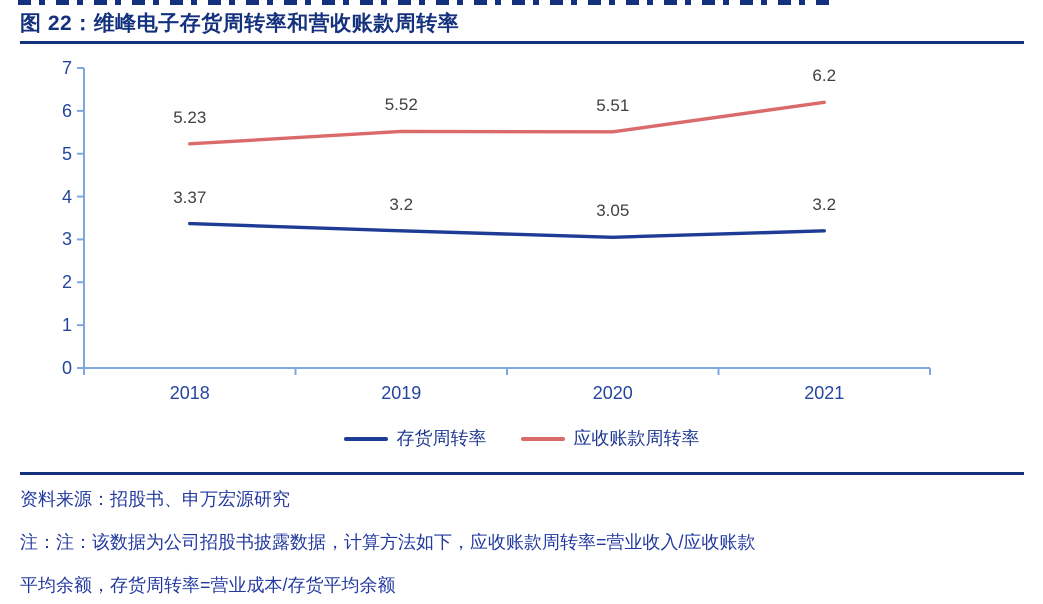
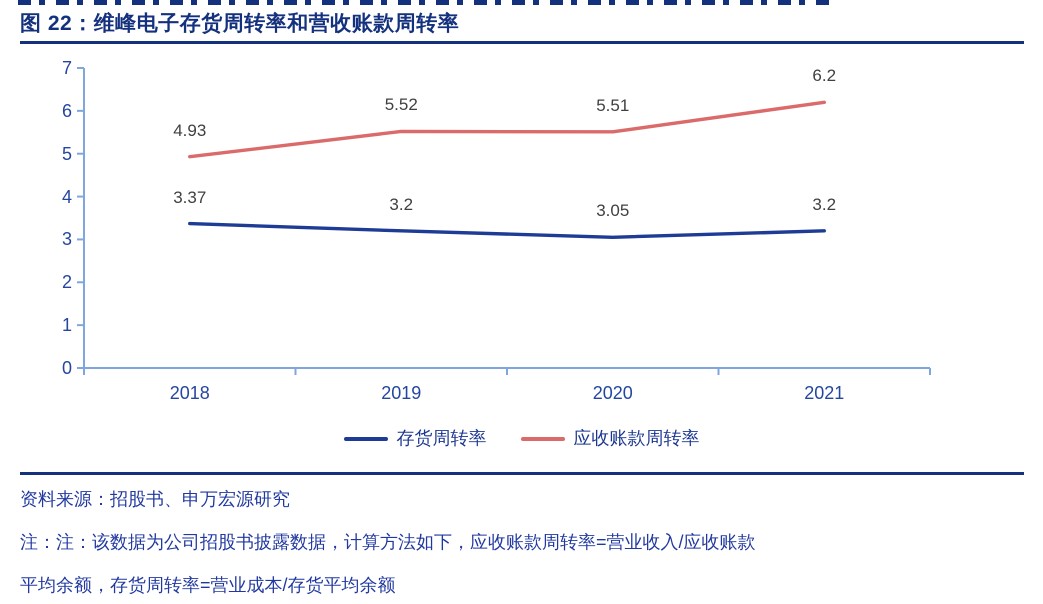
应收账款周转率/2018: 5.23 -> 4.93
